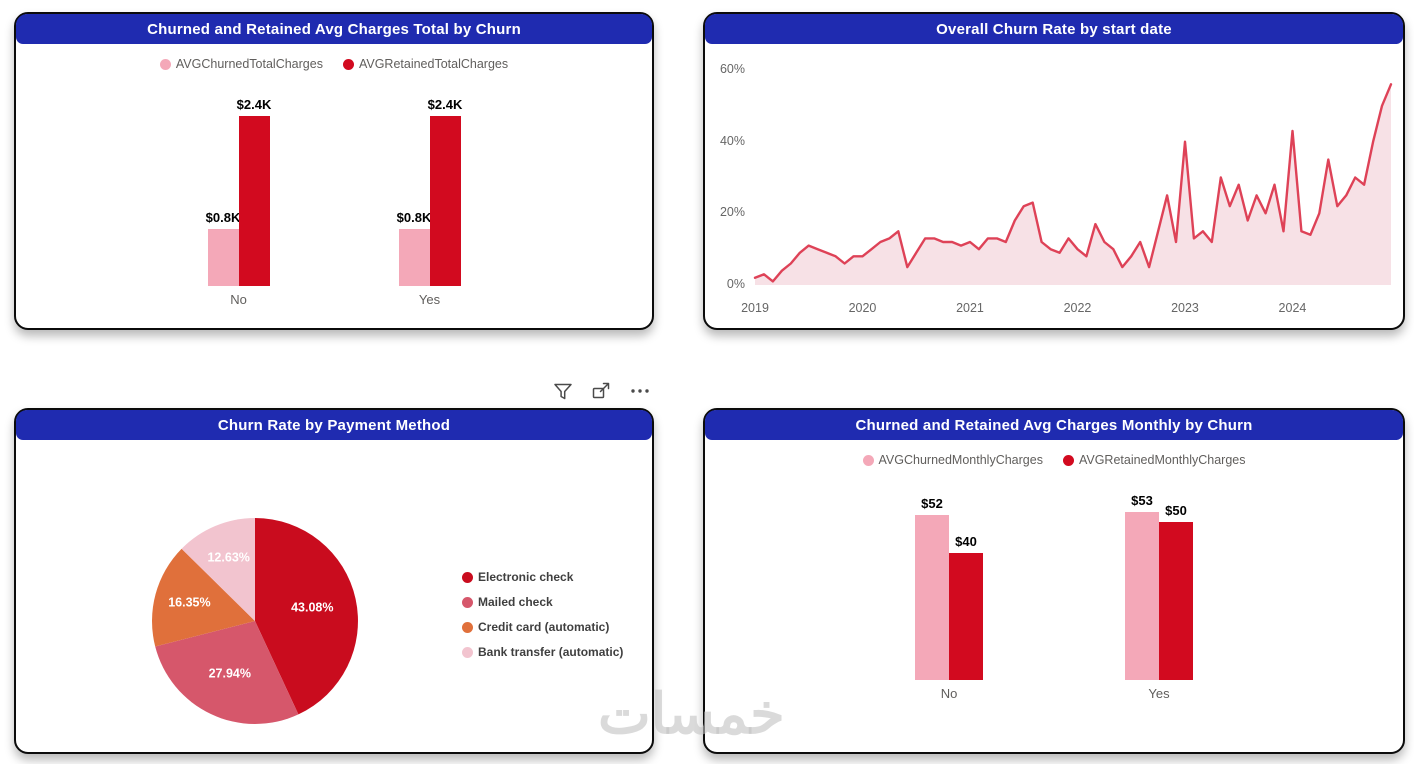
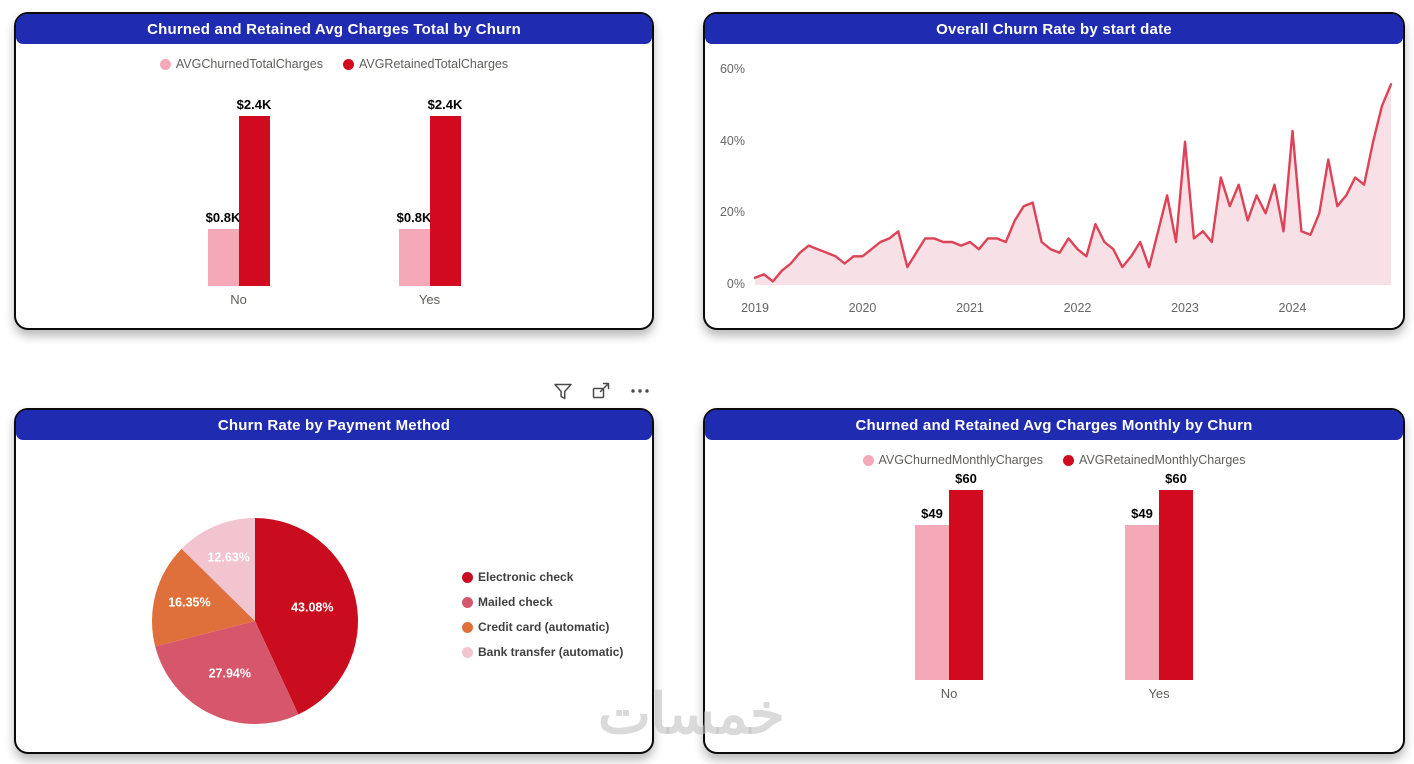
Churned and Retained Avg Charges Monthly by Churn/AVGChurnedMonthlyCharges/No: $52 -> $49
Churned and Retained Avg Charges Monthly by Churn/AVGRetainedMonthlyCharges/No: $40 -> $60
Churned and Retained Avg Charges Monthly by Churn/AVGChurnedMonthlyCharges/Yes: $53 -> $49
Churned and Retained Avg Charges Monthly by Churn/AVGRetainedMonthlyCharges/Yes: $50 -> $60
